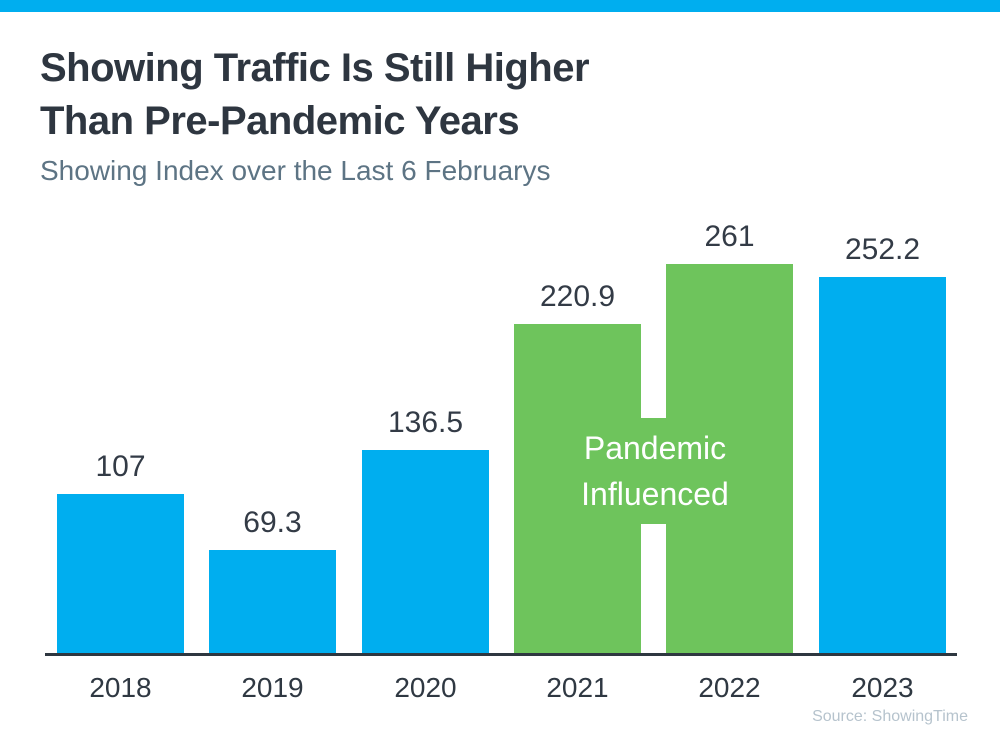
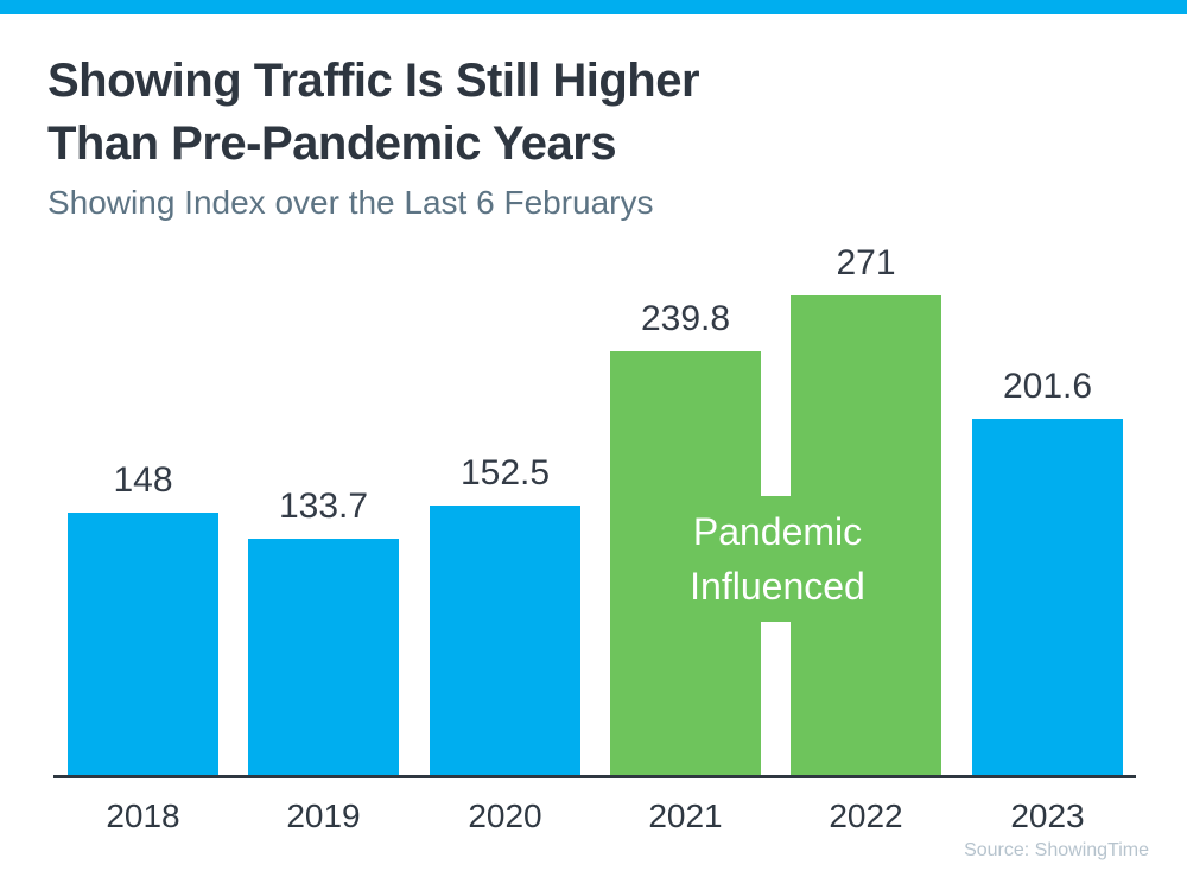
2018: 107 -> 148
2019: 69.3 -> 133.7
2020: 136.5 -> 152.5
2021: 220.9 -> 239.8
2022: 261 -> 271
2023: 252.2 -> 201.6
